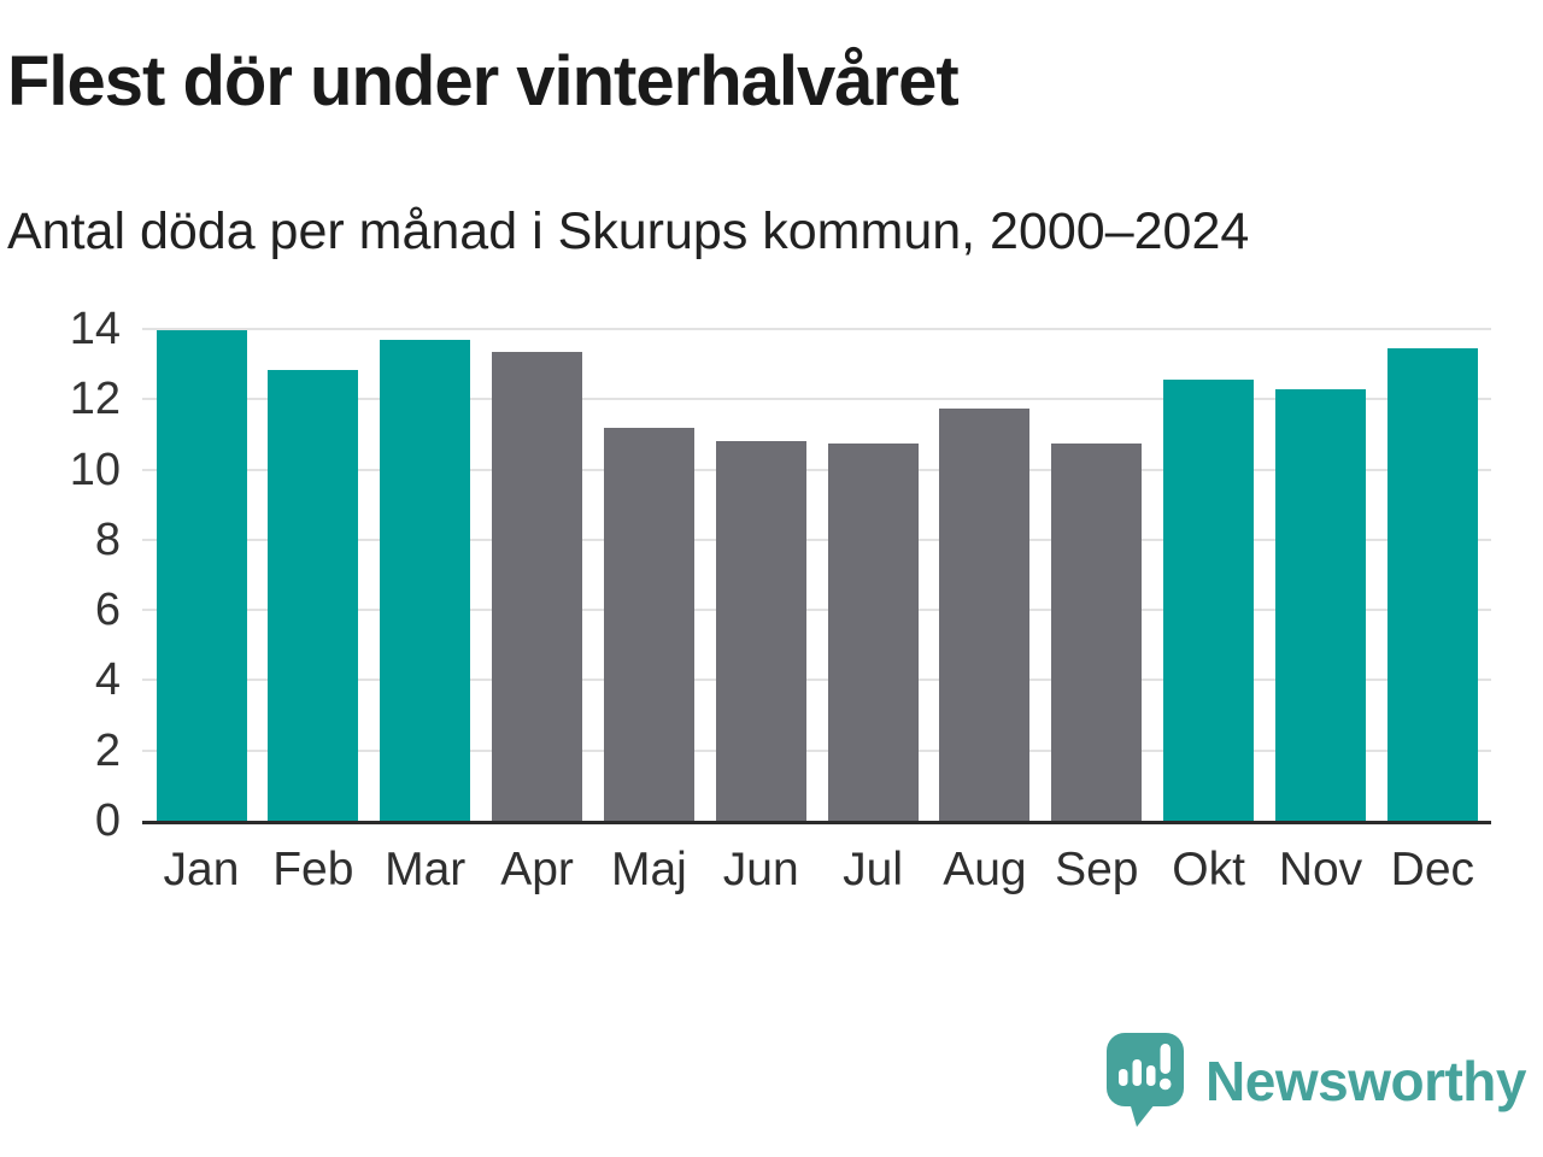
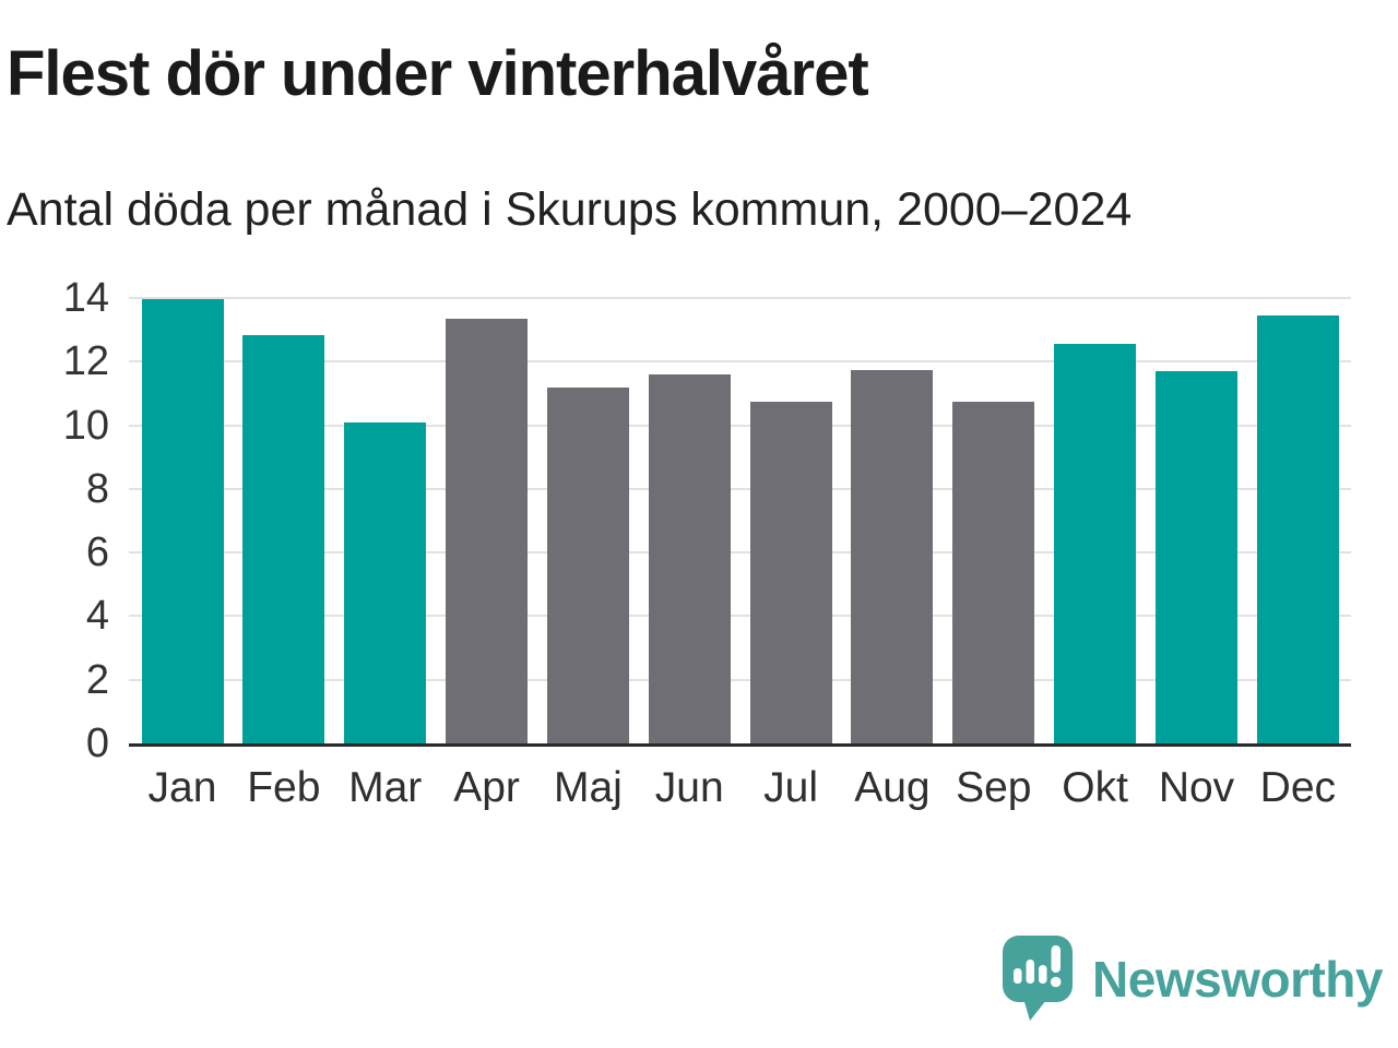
Mar: 13.7 -> 10.1
Jun: 10.8 -> 11.6
Nov: 12.3 -> 11.7
